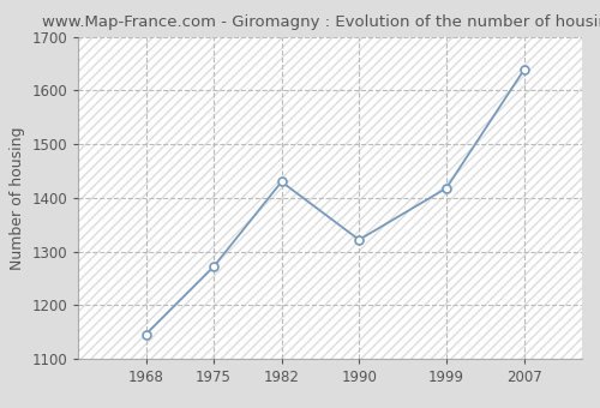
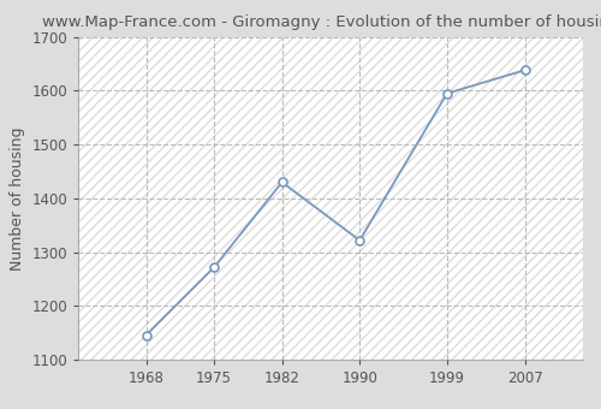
1999: 1418 -> 1595
